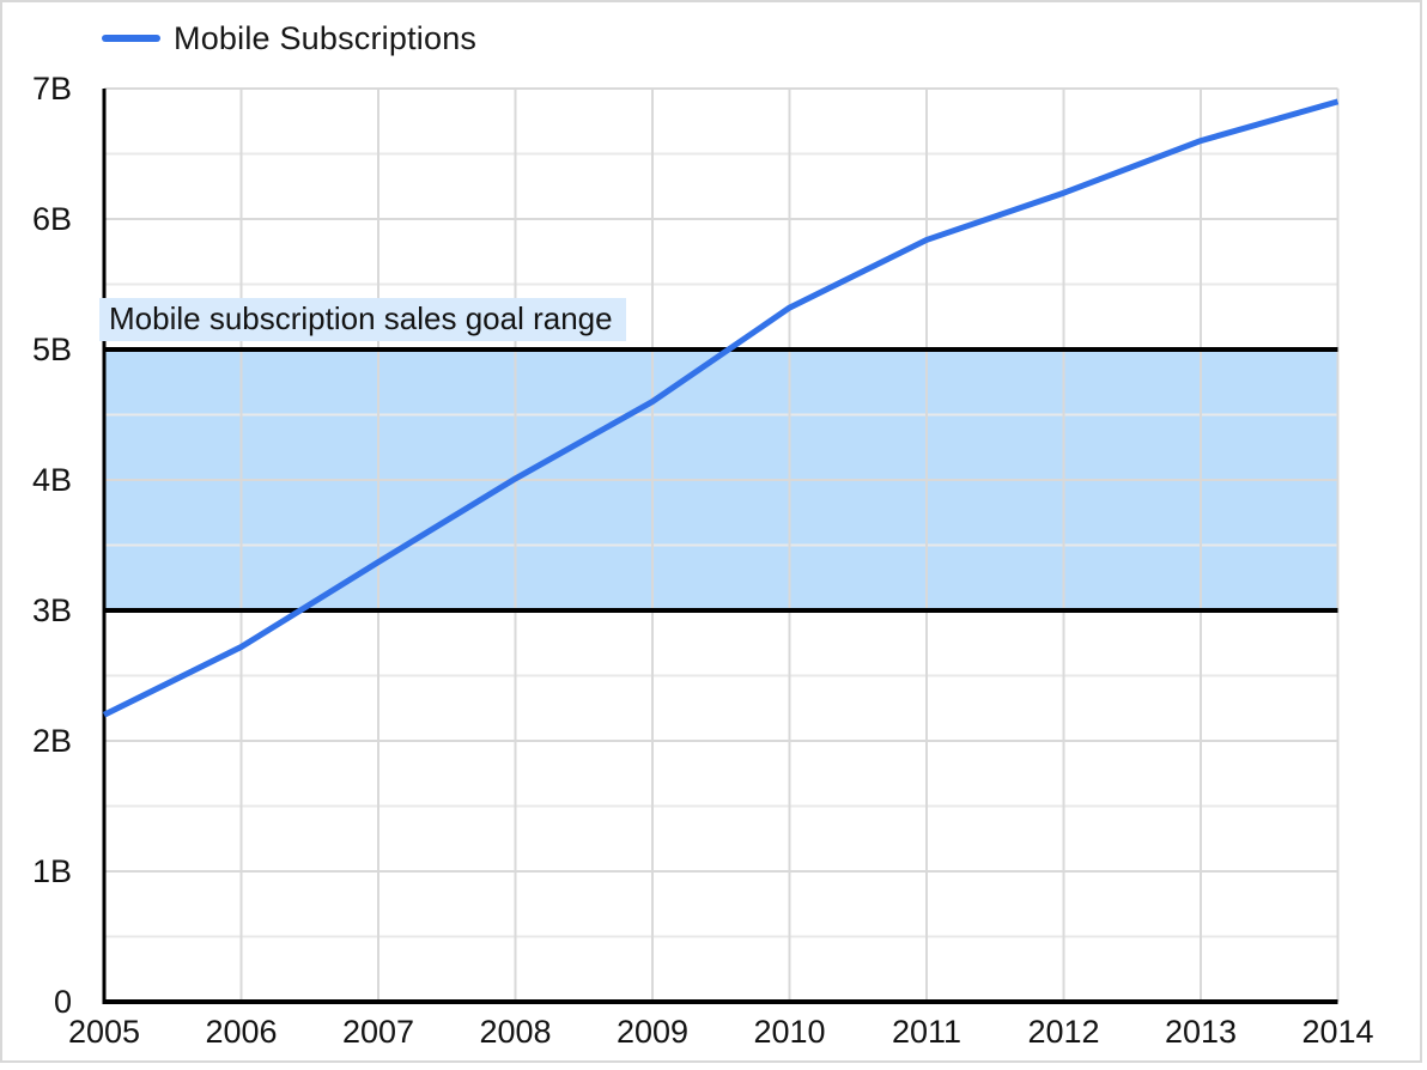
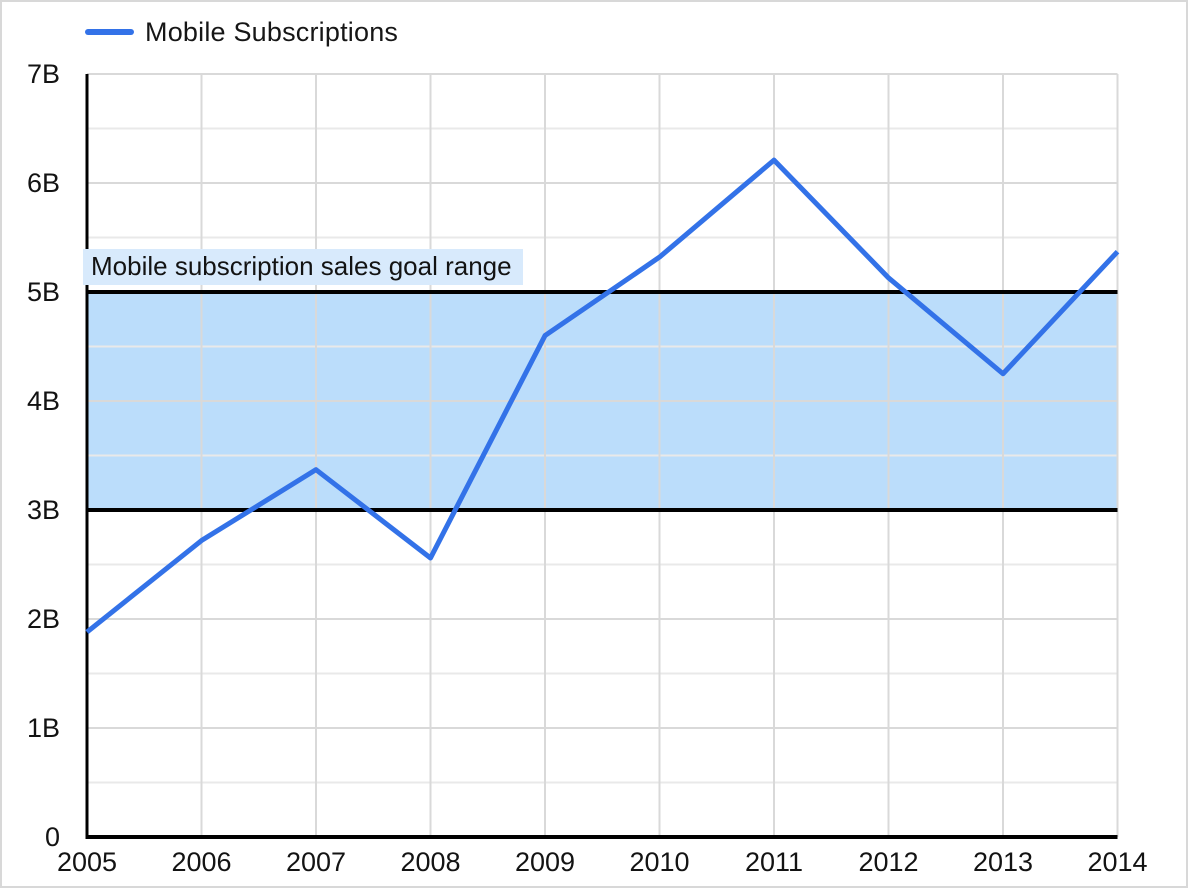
2005: 2.20B -> 1.88B
2008: 4.01B -> 2.56B
2011: 5.84B -> 6.21B
2012: 6.20B -> 5.13B
2013: 6.60B -> 4.25B
2014: 6.90B -> 5.37B
